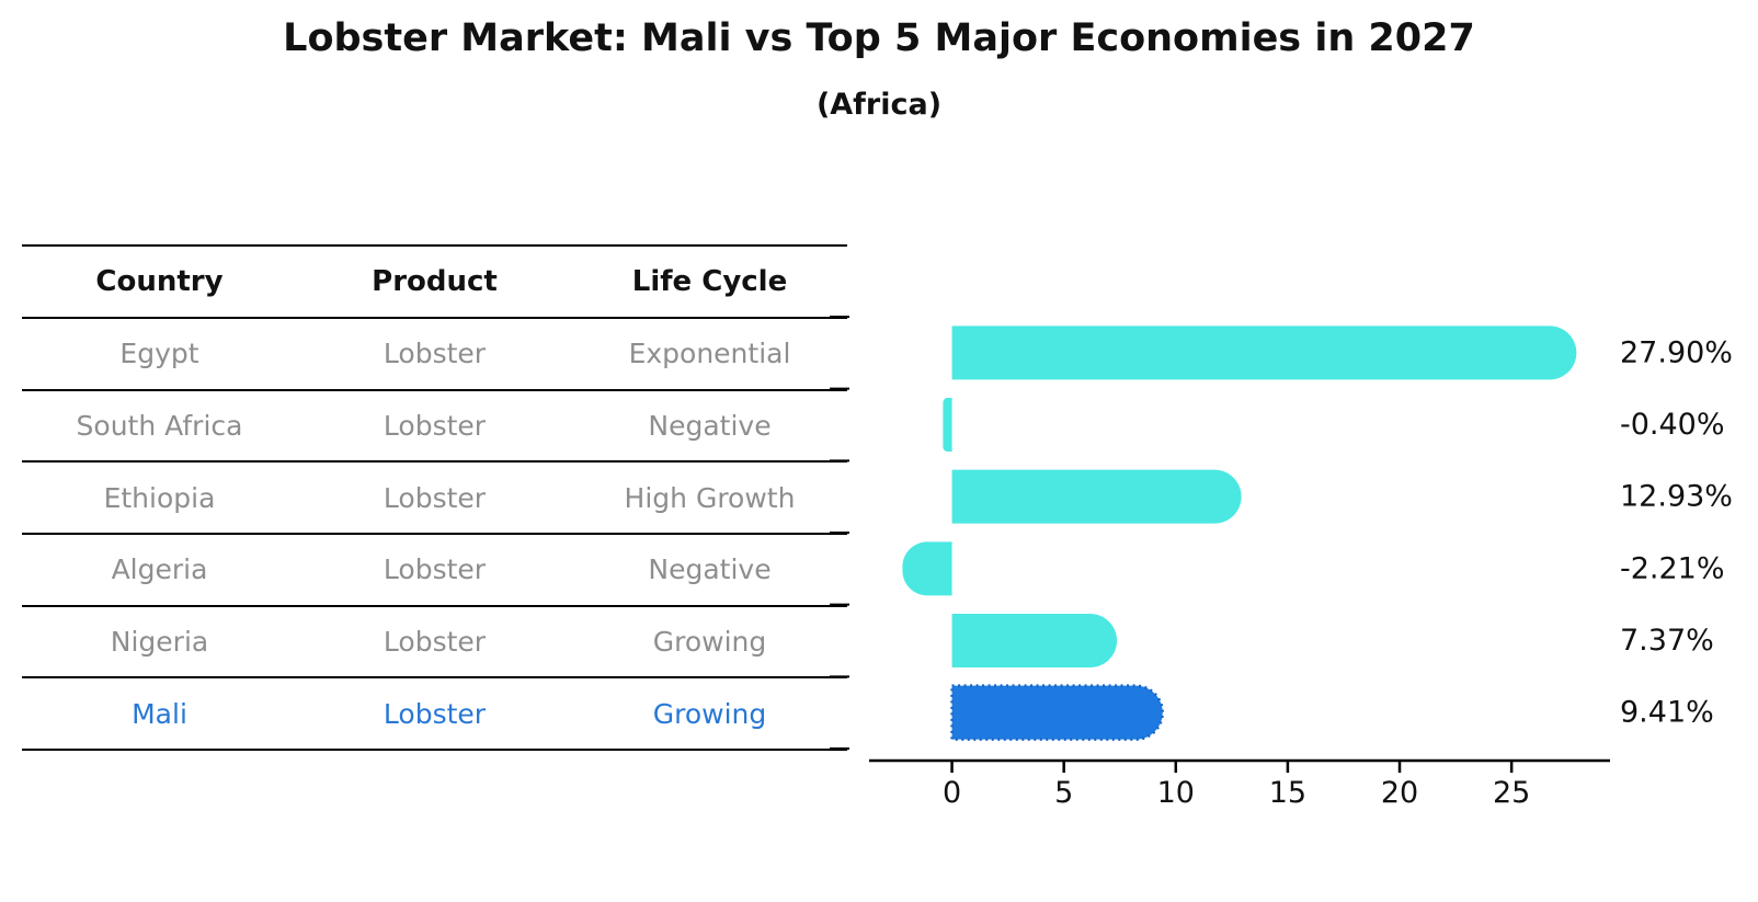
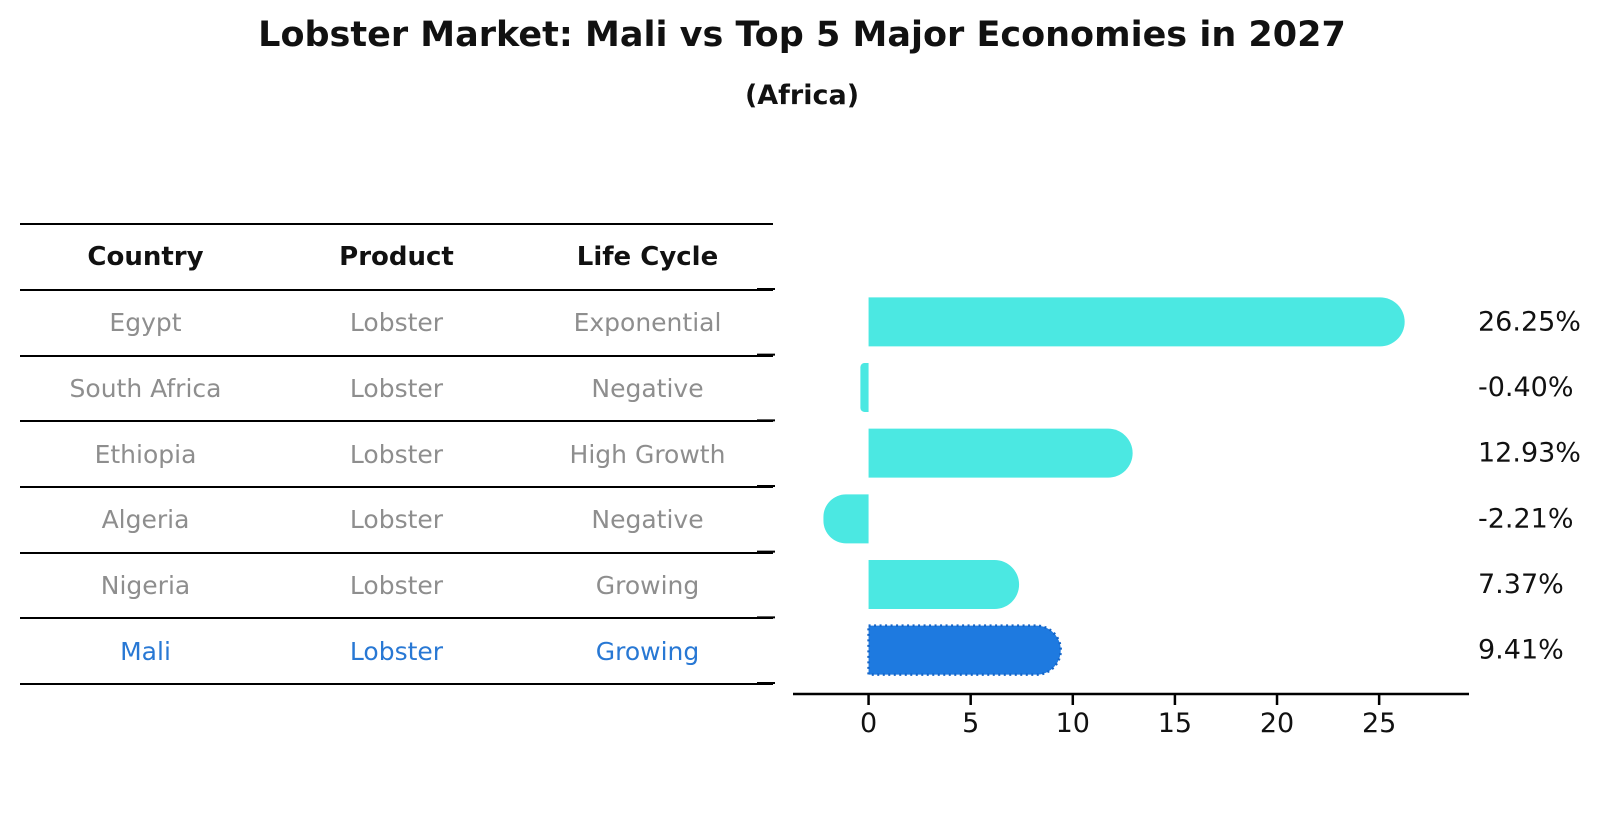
Egypt: 27.90% -> 26.25%
